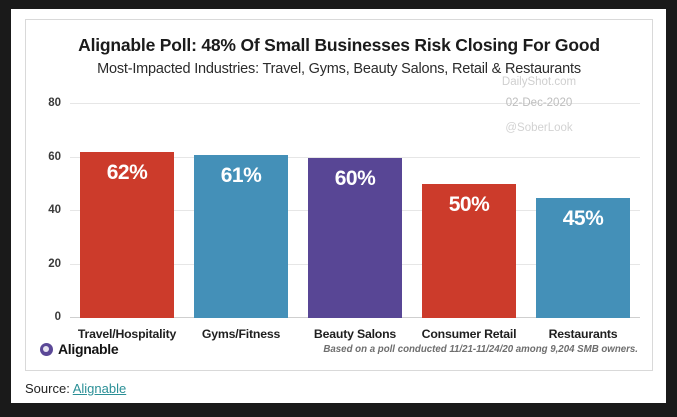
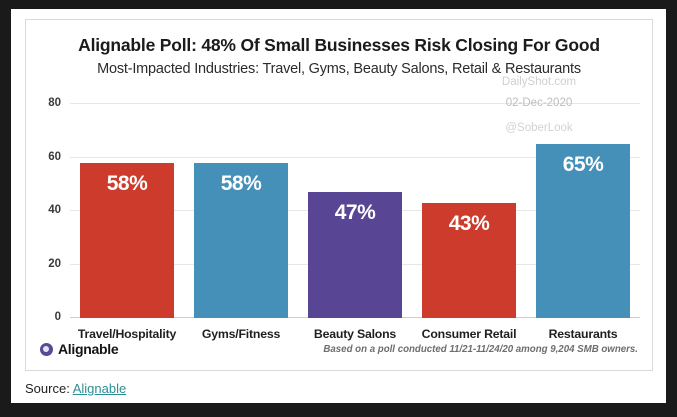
Travel/Hospitality: 62% -> 58%
Gyms/Fitness: 61% -> 58%
Beauty Salons: 60% -> 47%
Consumer Retail: 50% -> 43%
Restaurants: 45% -> 65%
